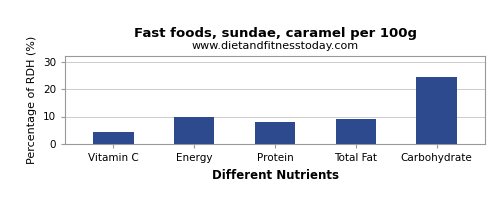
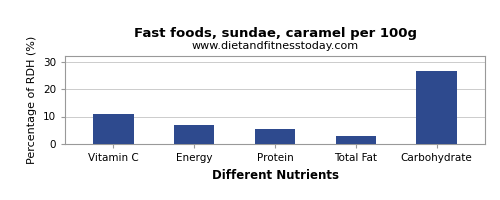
Vitamin C: 4.5 -> 11.0
Energy: 10.0 -> 7.0
Protein: 8.0 -> 5.5
Total Fat: 9.2 -> 3.0
Carbohydrate: 24.3 -> 26.5
